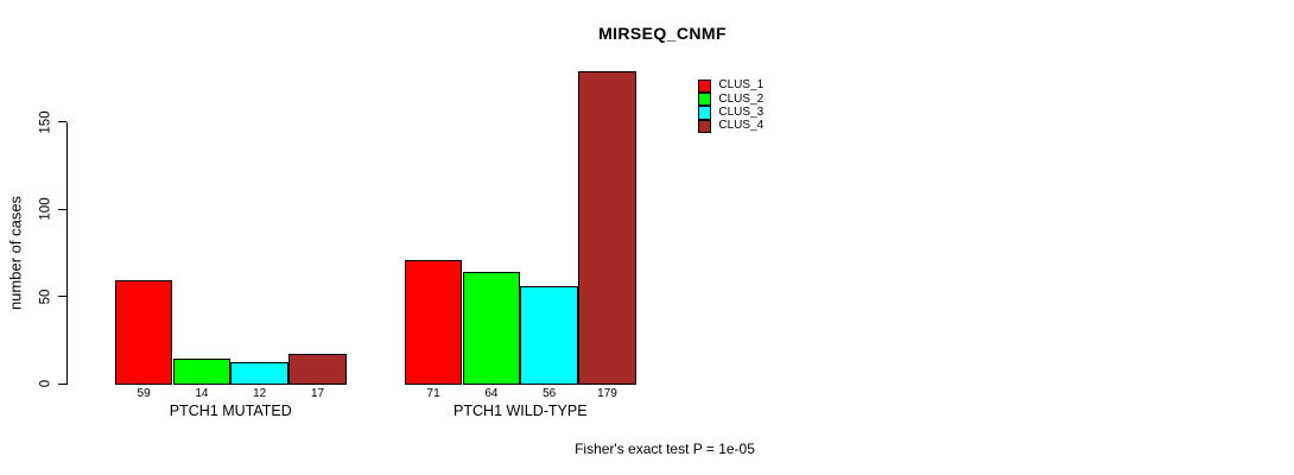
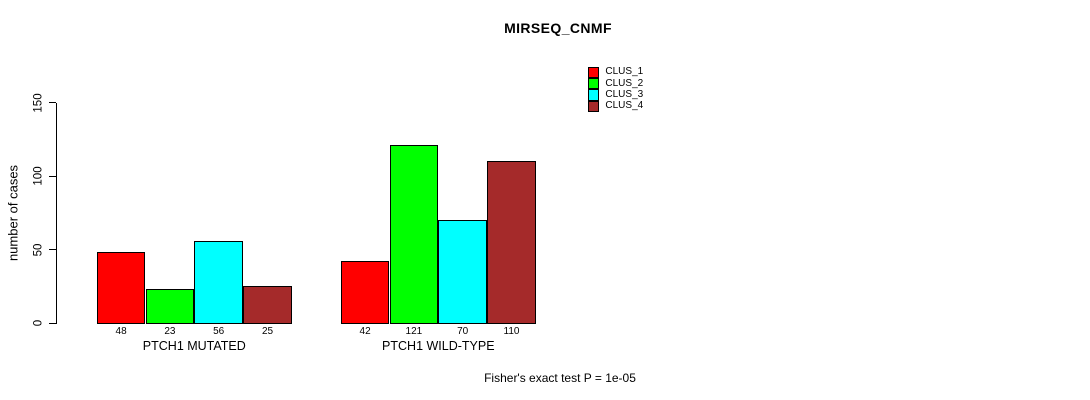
CLUS_1/PTCH1 MUTATED: 59 -> 48
CLUS_2/PTCH1 MUTATED: 14 -> 23
CLUS_3/PTCH1 MUTATED: 12 -> 56
CLUS_4/PTCH1 MUTATED: 17 -> 25
CLUS_1/PTCH1 WILD-TYPE: 71 -> 42
CLUS_2/PTCH1 WILD-TYPE: 64 -> 121
CLUS_3/PTCH1 WILD-TYPE: 56 -> 70
CLUS_4/PTCH1 WILD-TYPE: 179 -> 110
